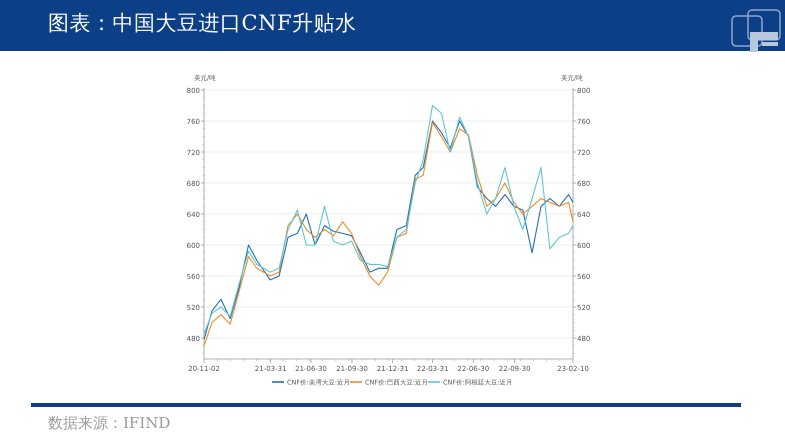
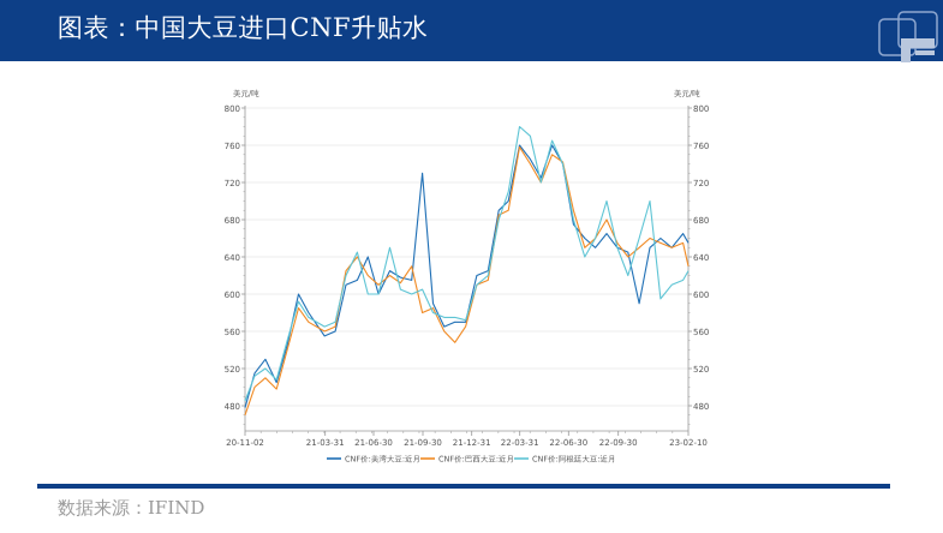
CNF价:美湾大豆:近月/21-09-30: 610 -> 730
CNF价:巴西大豆:近月/21-09-30: 620 -> 580
